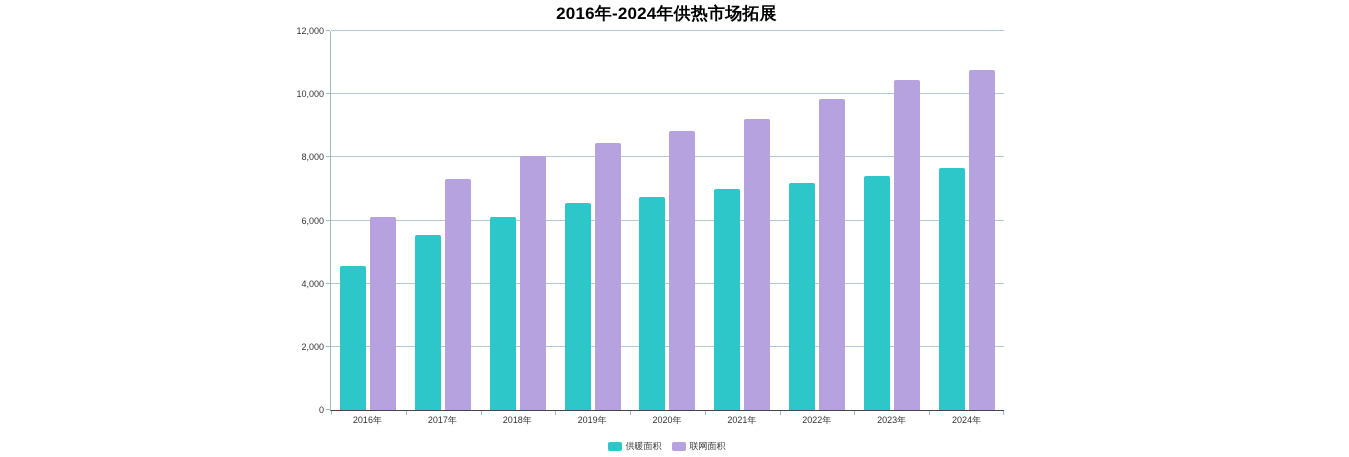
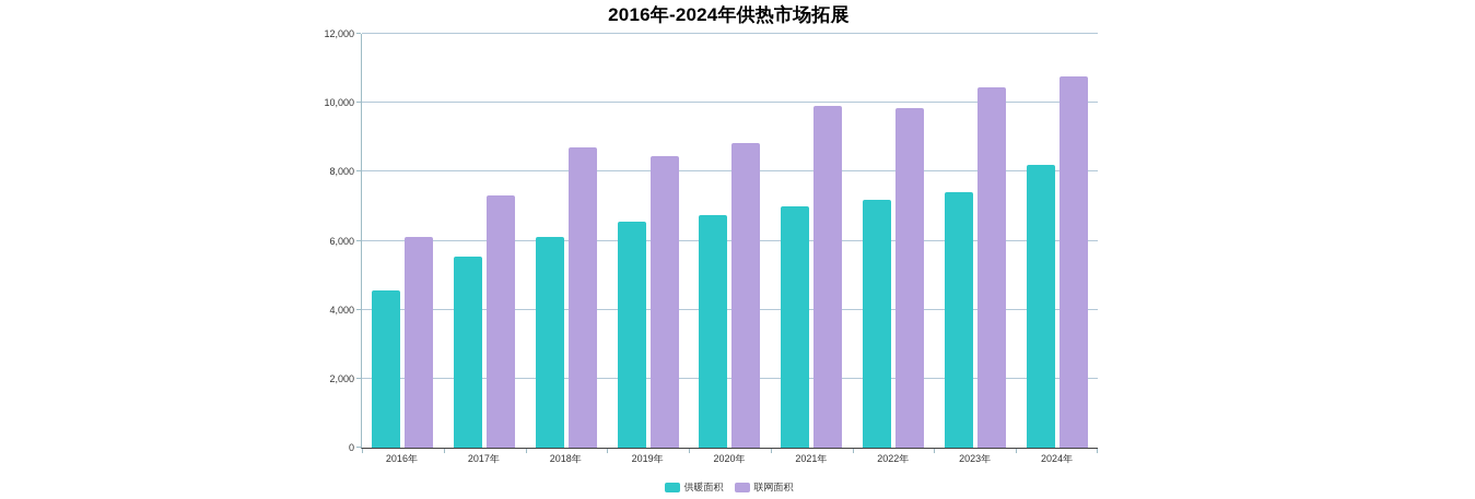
联网面积/2018年: 8000 -> 8700
联网面积/2021年: 9200 -> 9900
供暖面积/2024年: 7600 -> 8200
